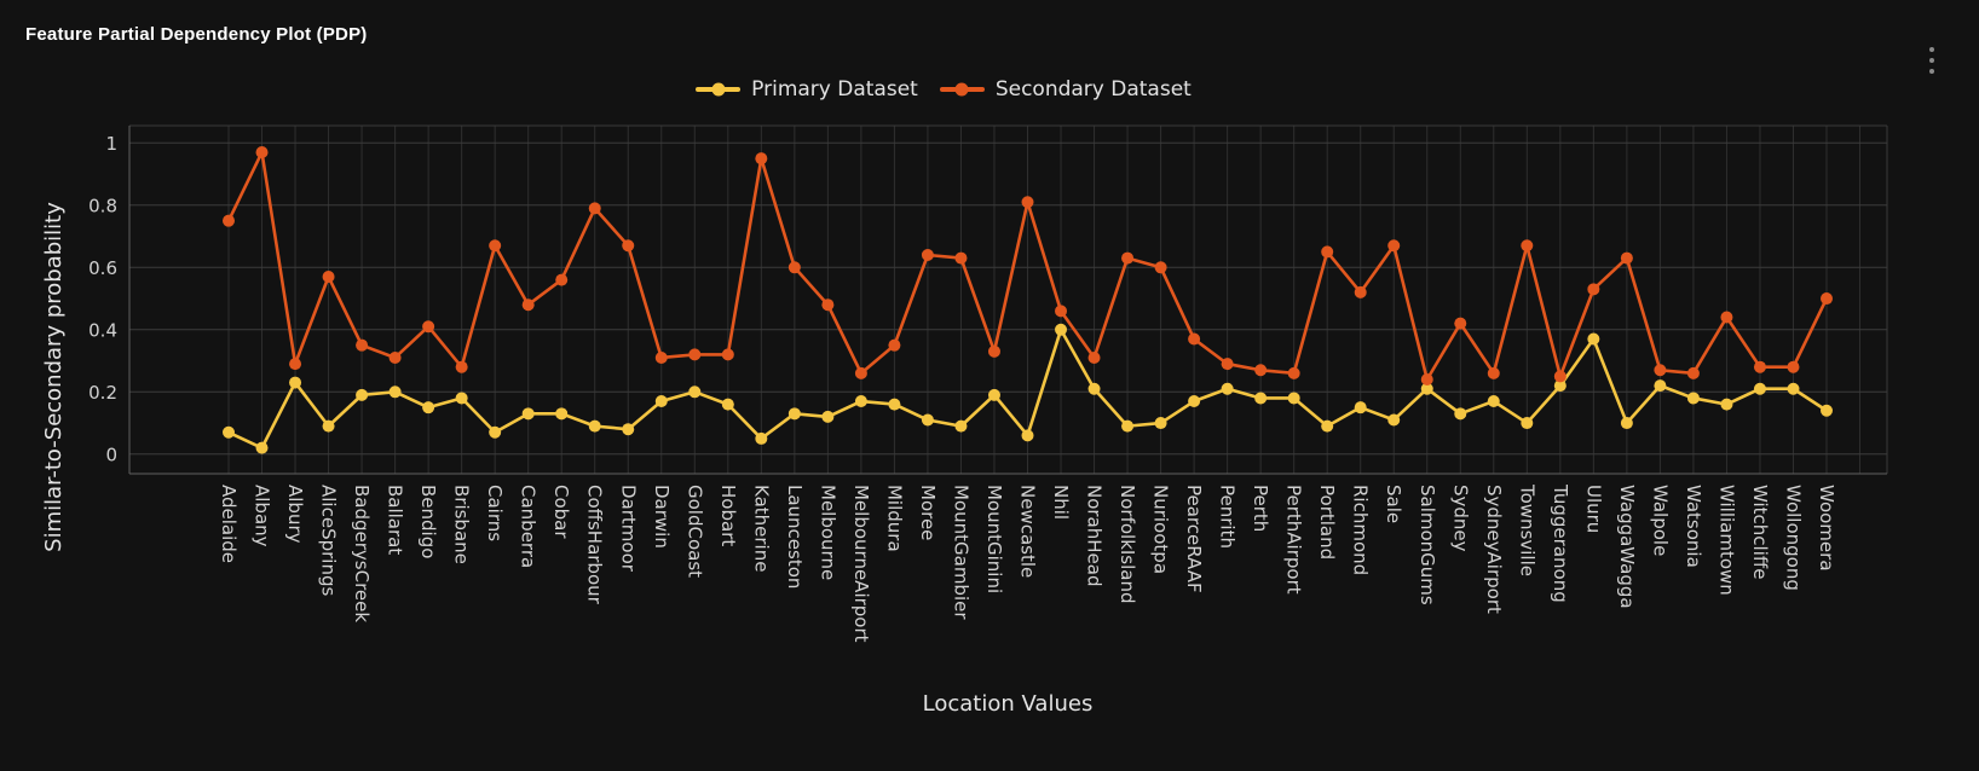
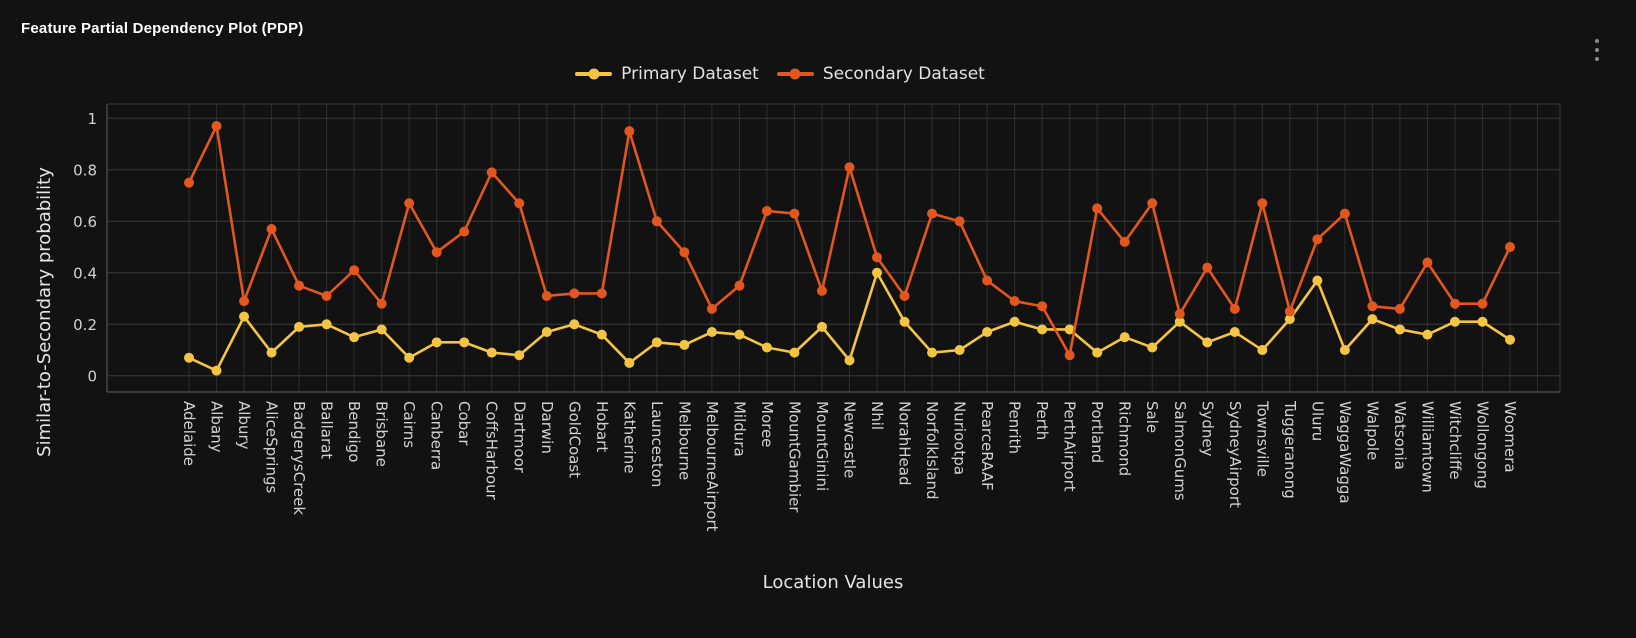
Secondary Dataset/PerthAirport: 0.26 -> 0.08
